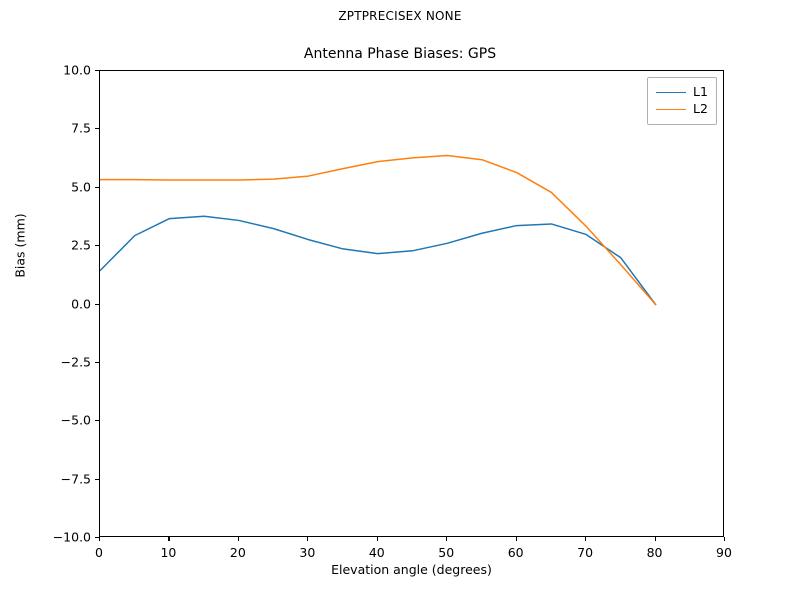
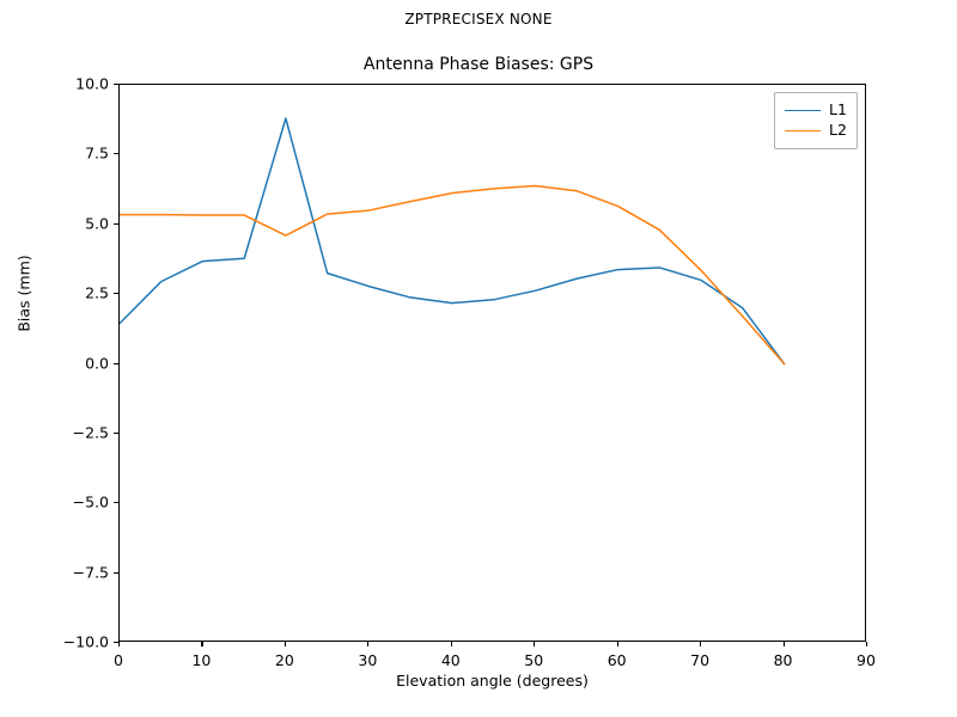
L1/20: 3.6 -> 8.8
L2/20: 5.3 -> 4.6
